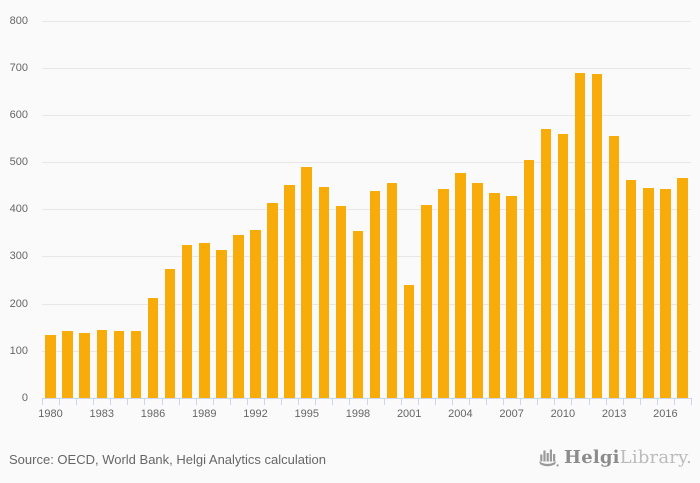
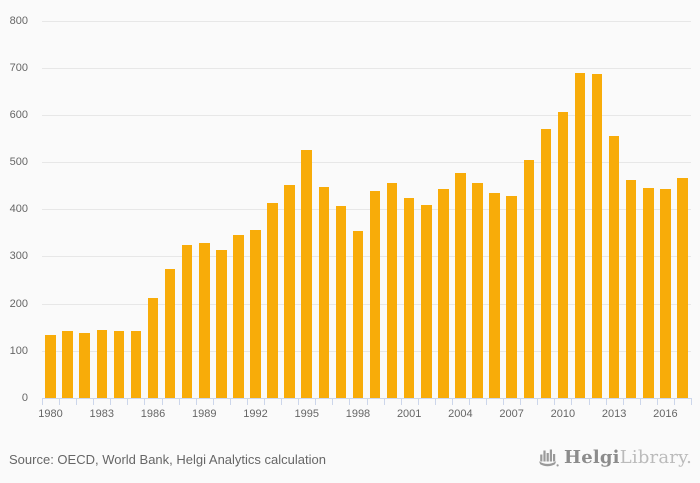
1995: 490 -> 530
2001: 240 -> 420
2010: 560 -> 610
